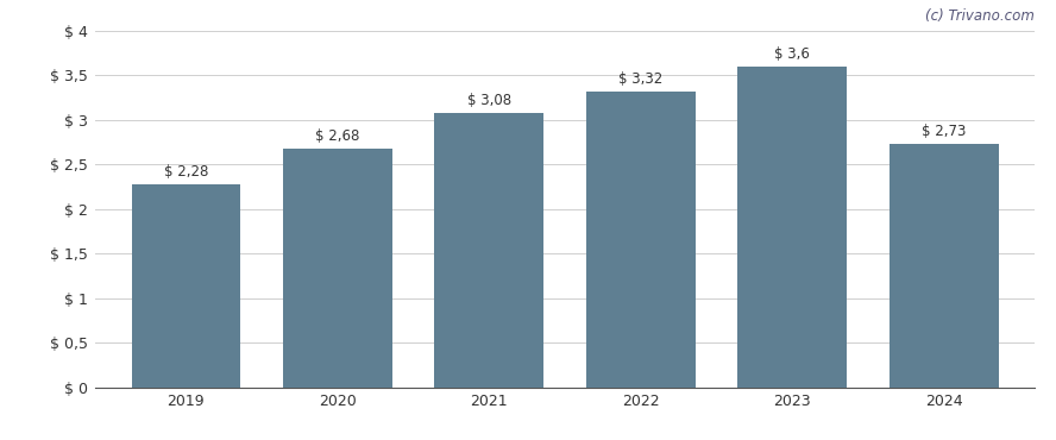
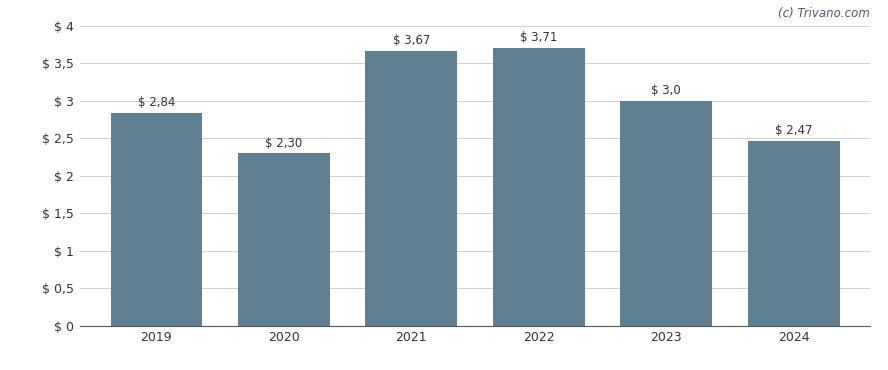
2019: 2,28 -> 2,84
2020: 2,68 -> 2,30
2021: 3,08 -> 3,67
2022: 3,32 -> 3,71
2023: 3,6 -> 3,0
2024: 2,73 -> 2,47
